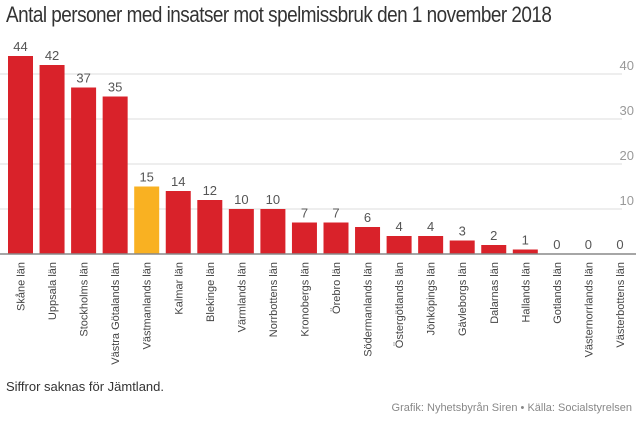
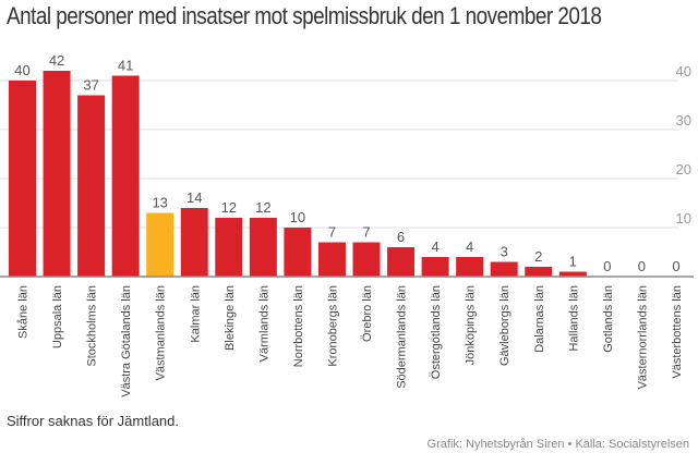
Skåne län: 44 -> 40
Västra Götalands län: 35 -> 41
Västmanlands län: 15 -> 13
Värmlands län: 10 -> 12
